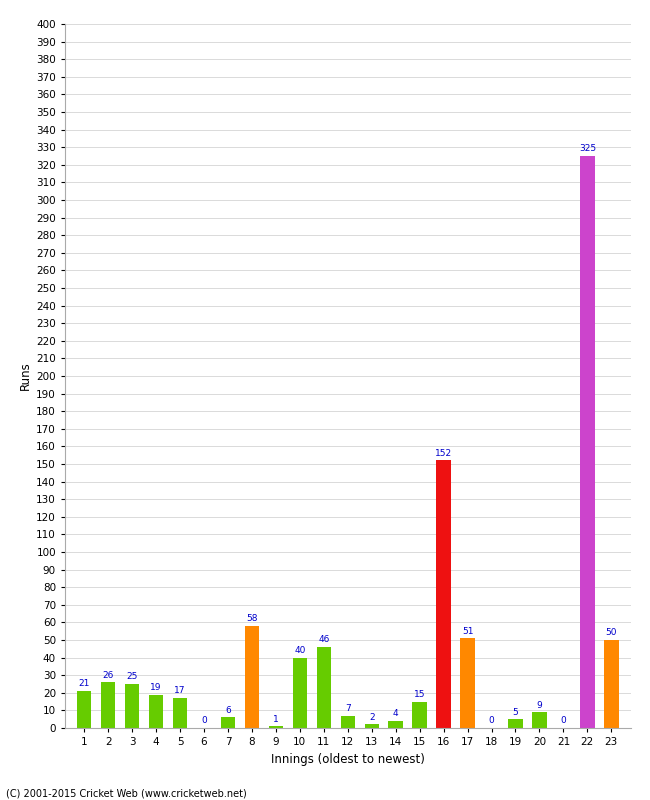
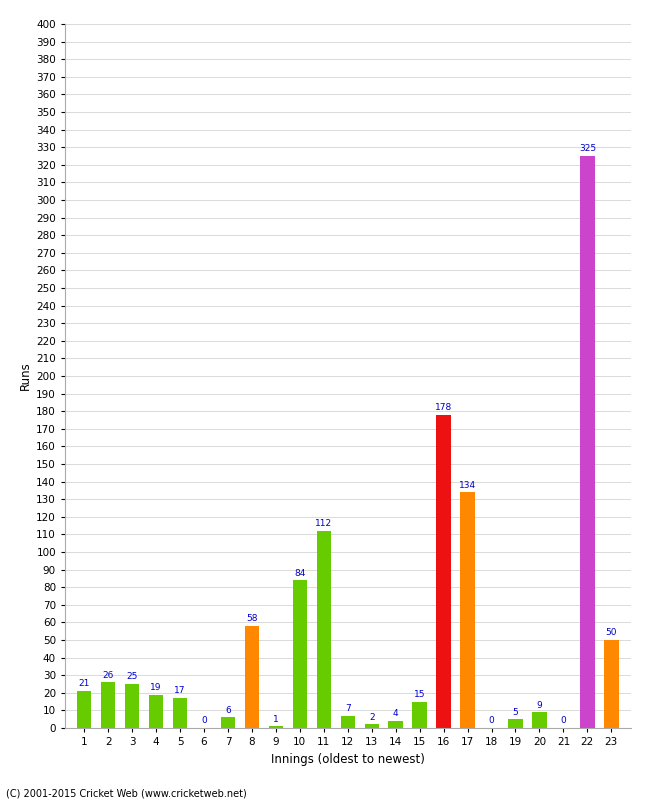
10: 40 -> 84
11: 46 -> 112
16: 152 -> 178
17: 51 -> 134
